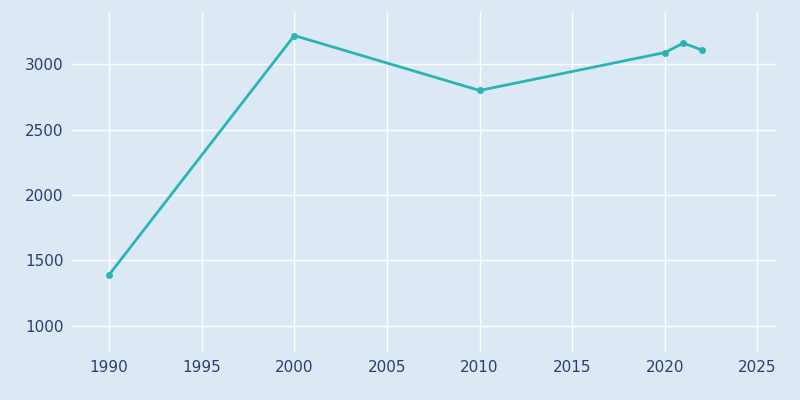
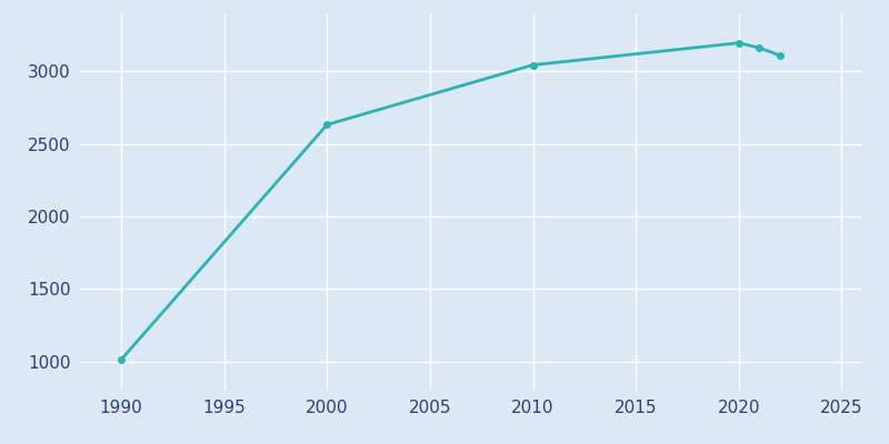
1990: 1390 -> 1010
2000: 3220 -> 2630
2010: 2800 -> 3040
2020: 3090 -> 3200
